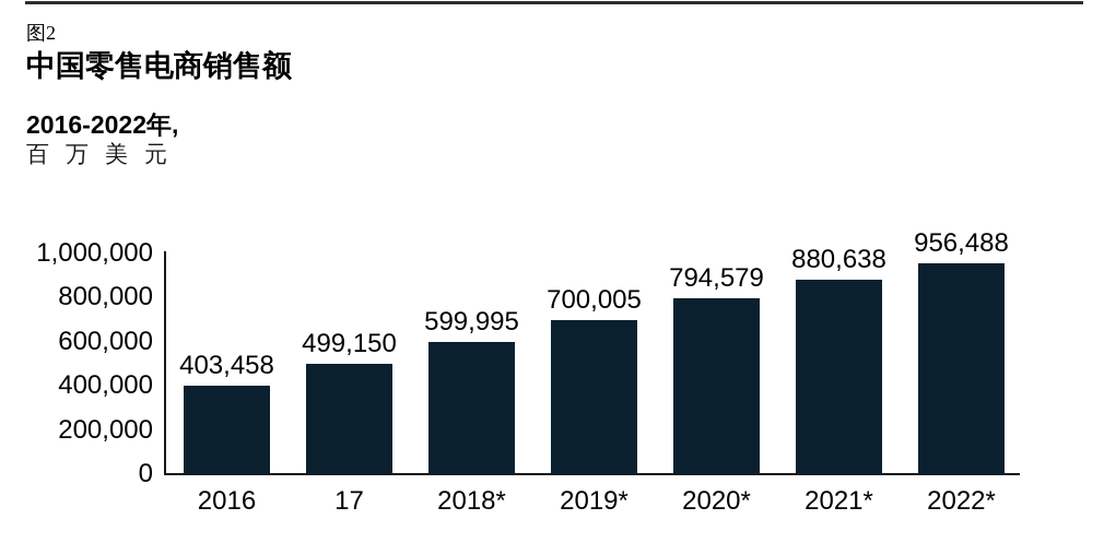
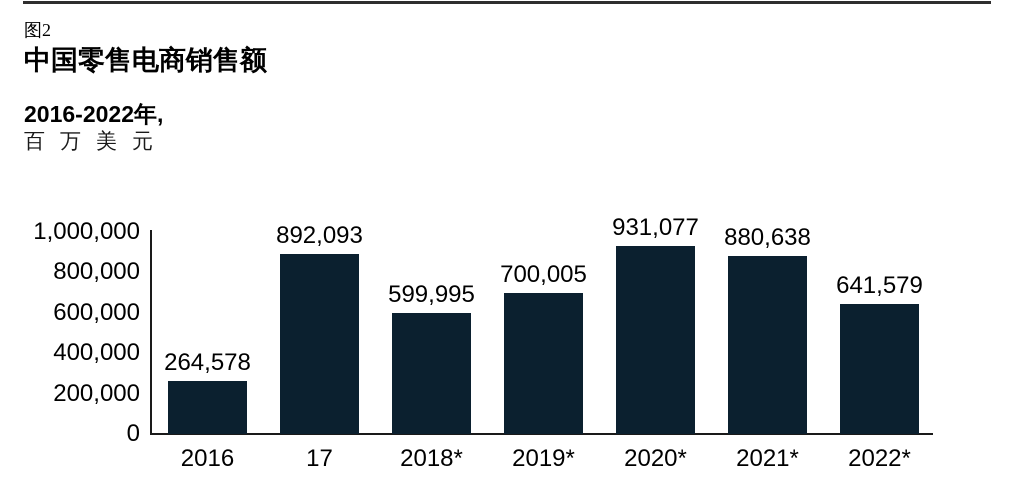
2016: 403,458 -> 264,578
17: 499,150 -> 892,093
2020*: 794,579 -> 931,077
2022*: 956,488 -> 641,579
